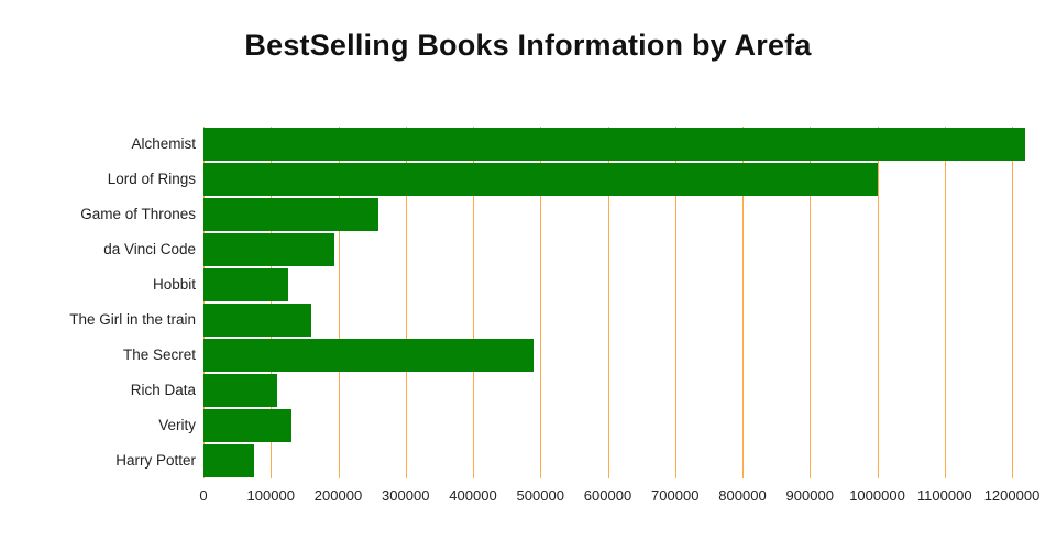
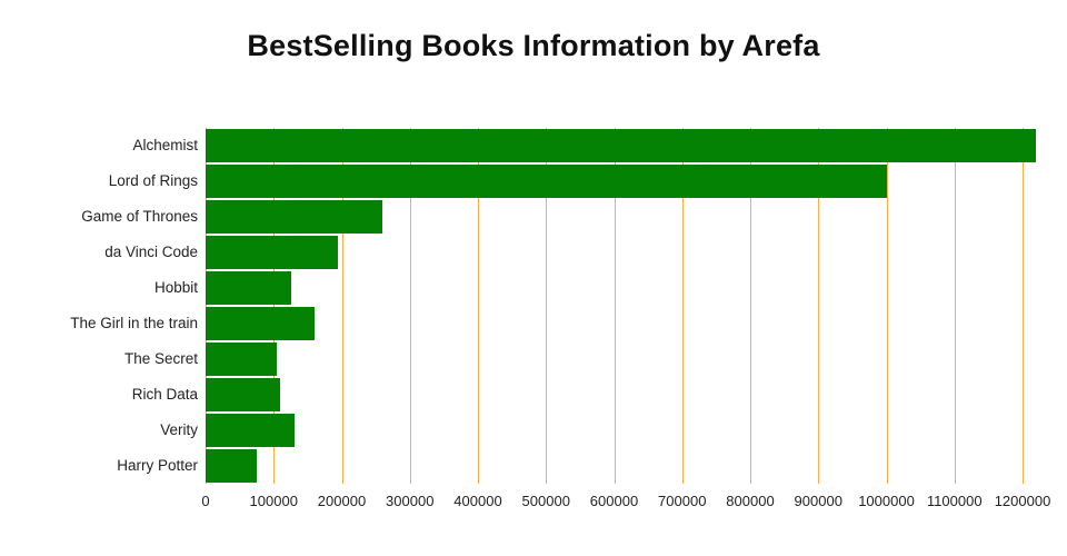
The Secret: 490000 -> 100000
